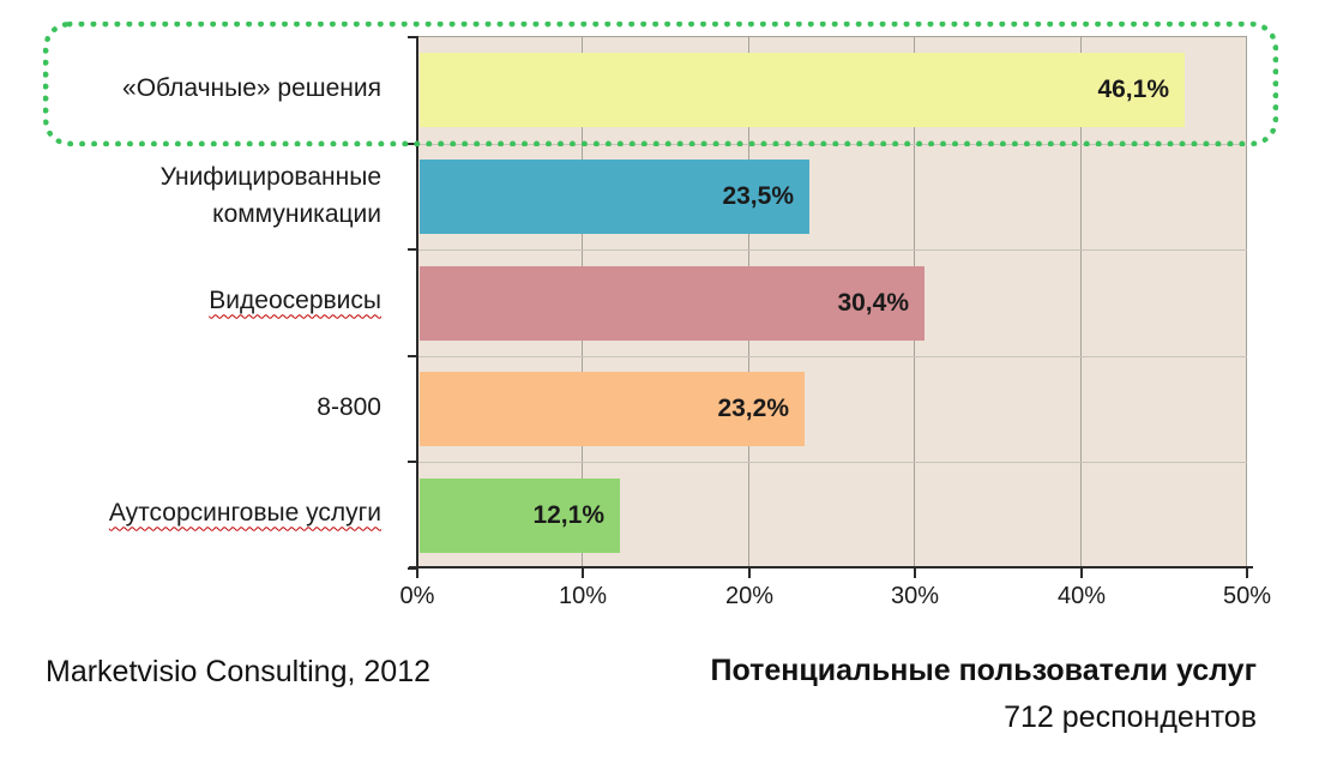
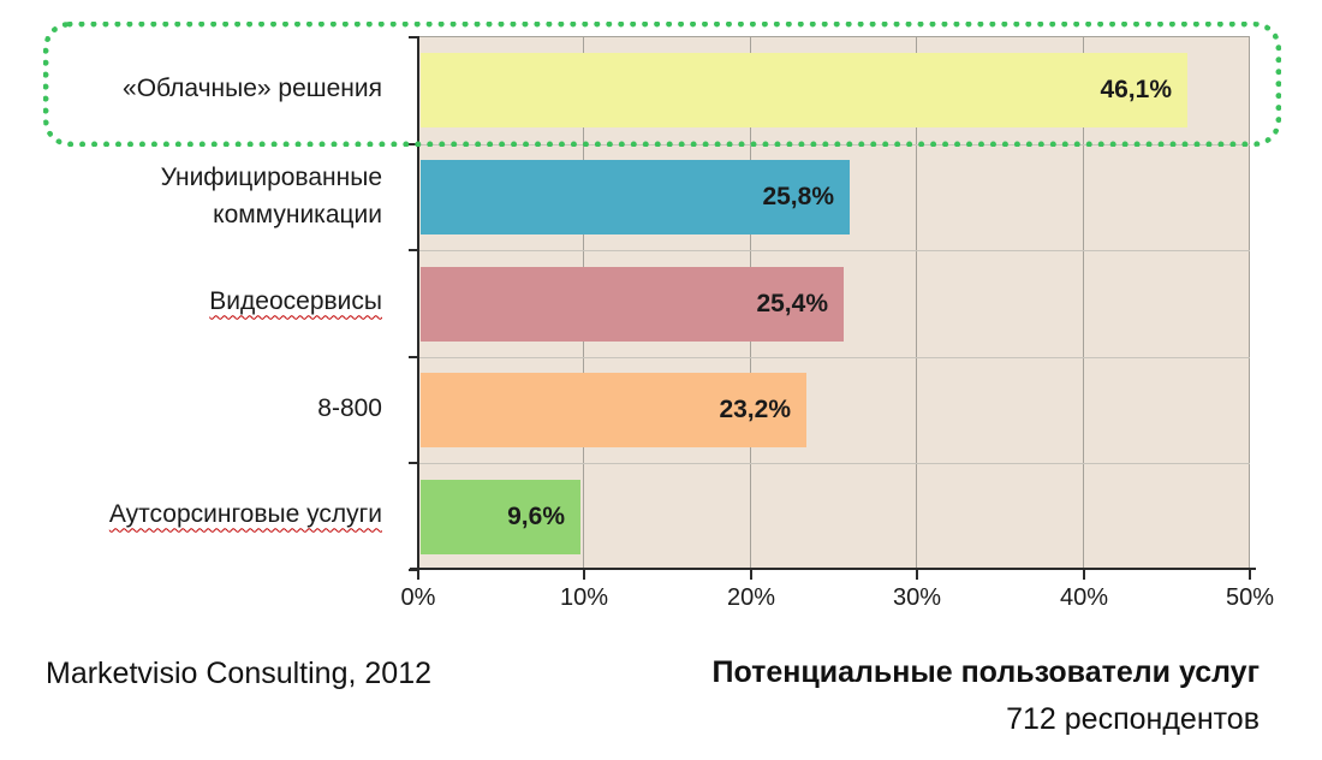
Унифицированные коммуникации: 23,5% -> 25,8%
Видеосервисы: 30,4% -> 25,4%
Аутсорсинговые услуги: 12,1% -> 9,6%
